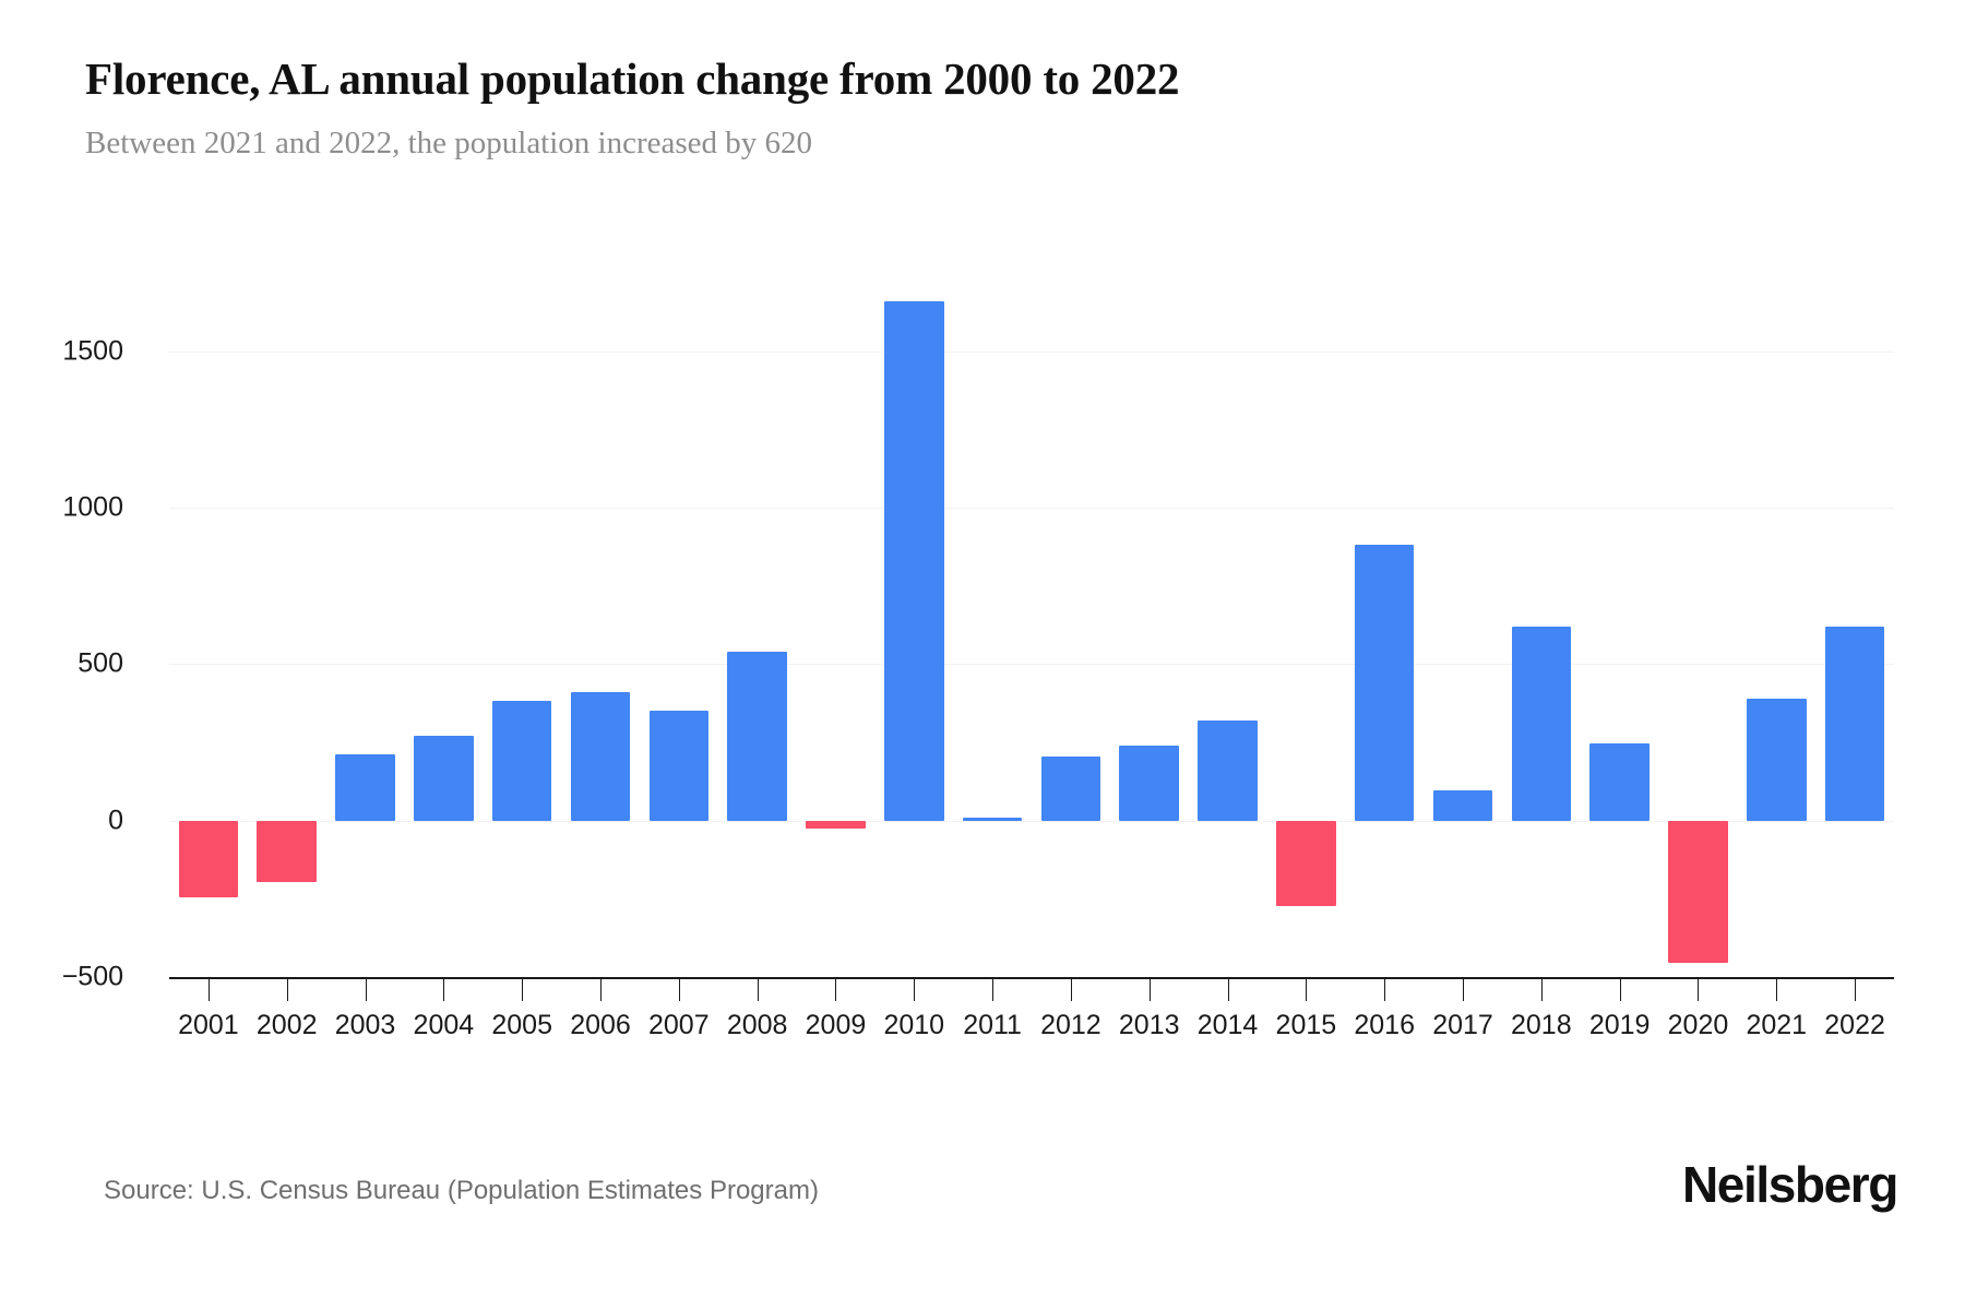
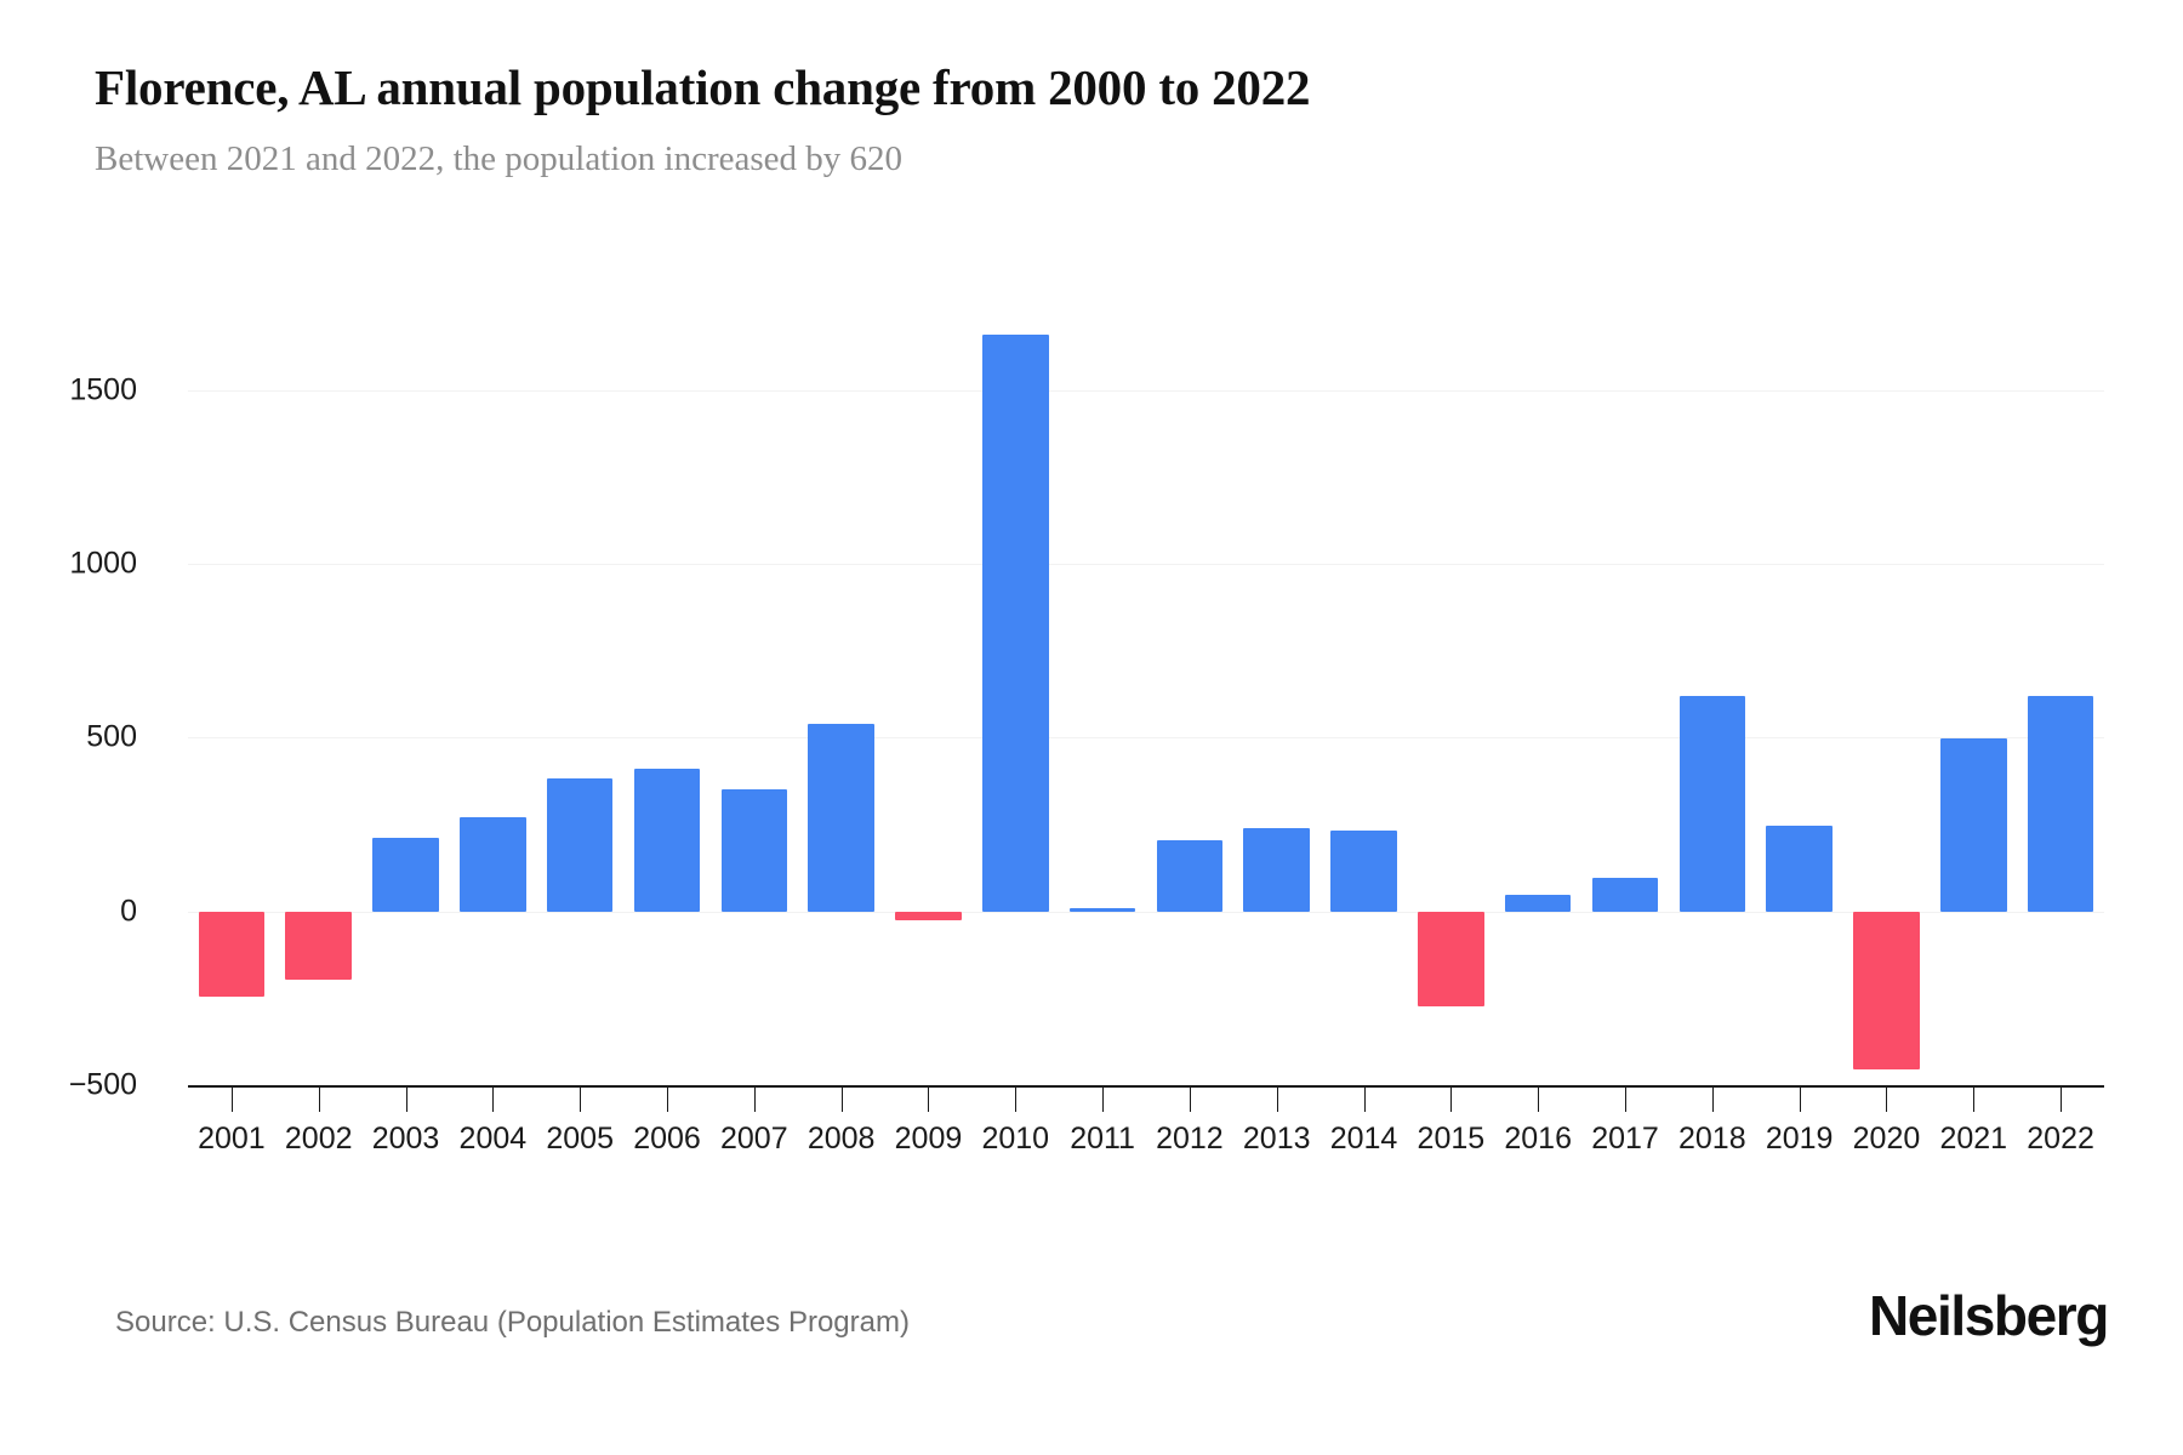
2014: 320 -> 230
2016: 880 -> 50
2021: 390 -> 500
